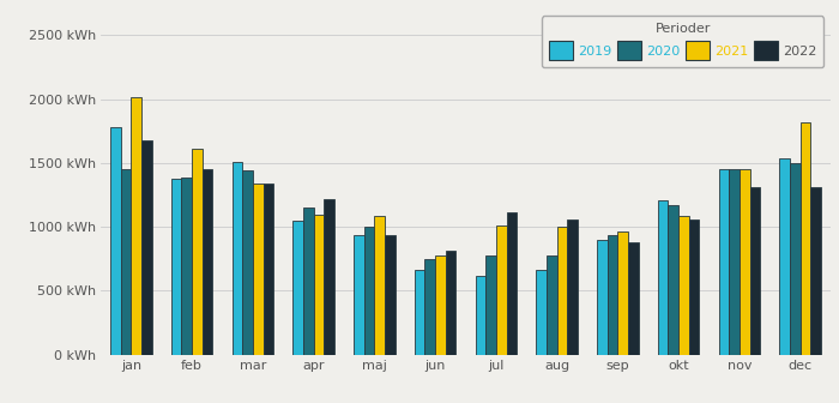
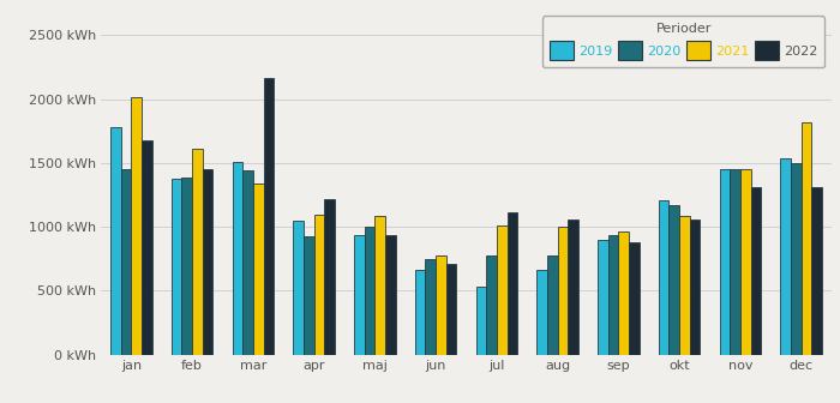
2022/mar: 1340 kWh -> 2170 kWh
2020/apr: 1150 kWh -> 930 kWh
2022/jun: 810 kWh -> 710 kWh
2019/jul: 620 kWh -> 530 kWh
